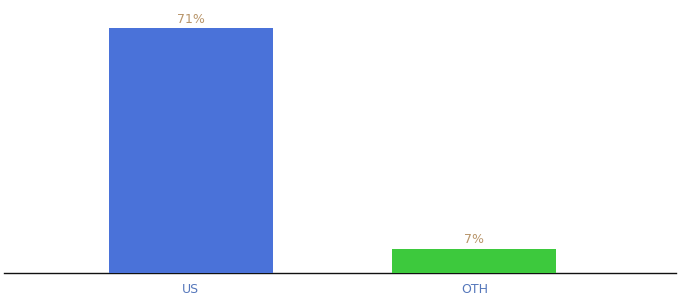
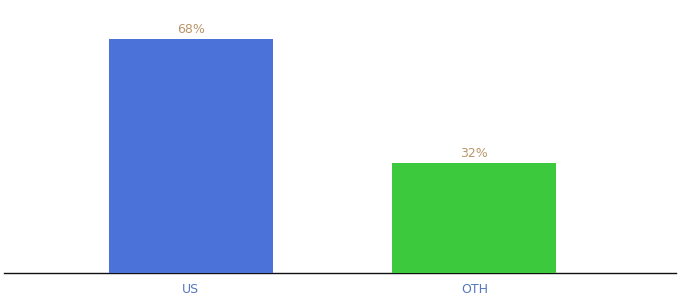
US: 71% -> 68%
OTH: 7% -> 32%
